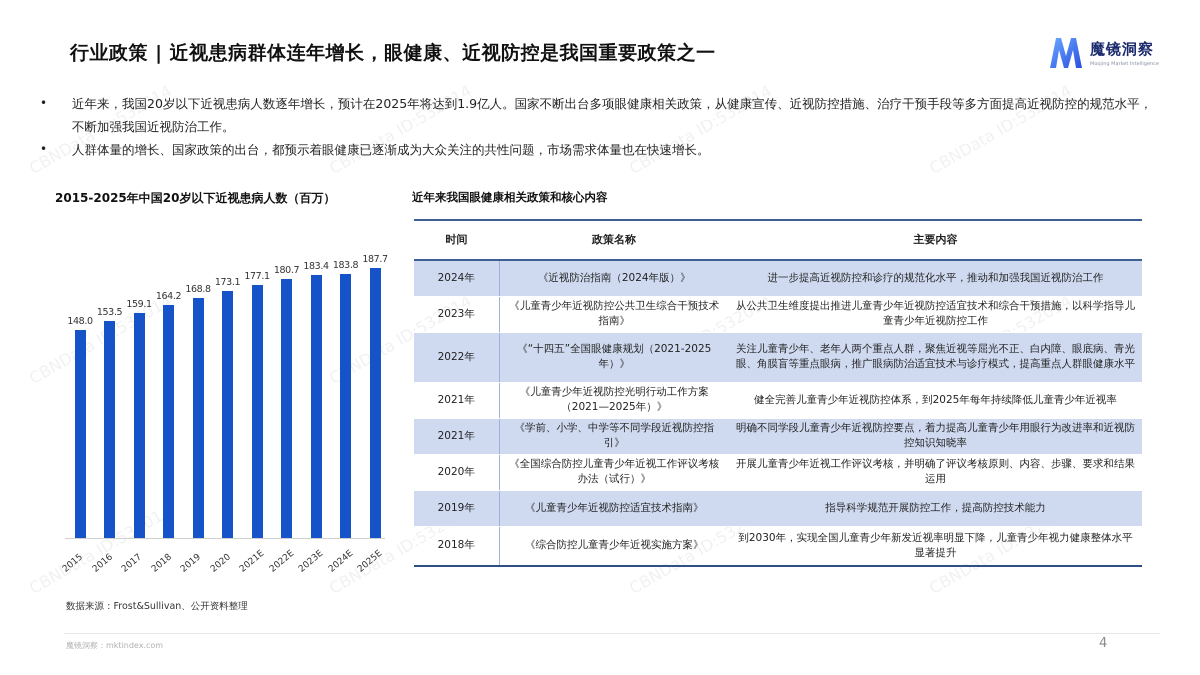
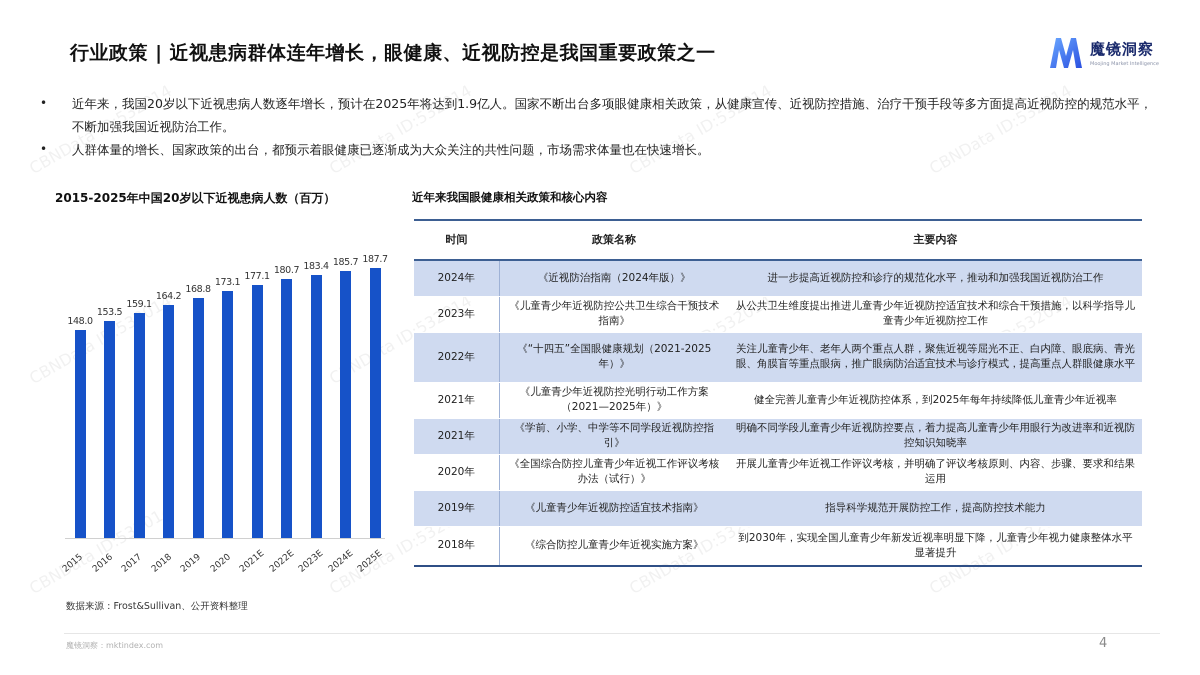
2024E: 183.8 -> 185.7
